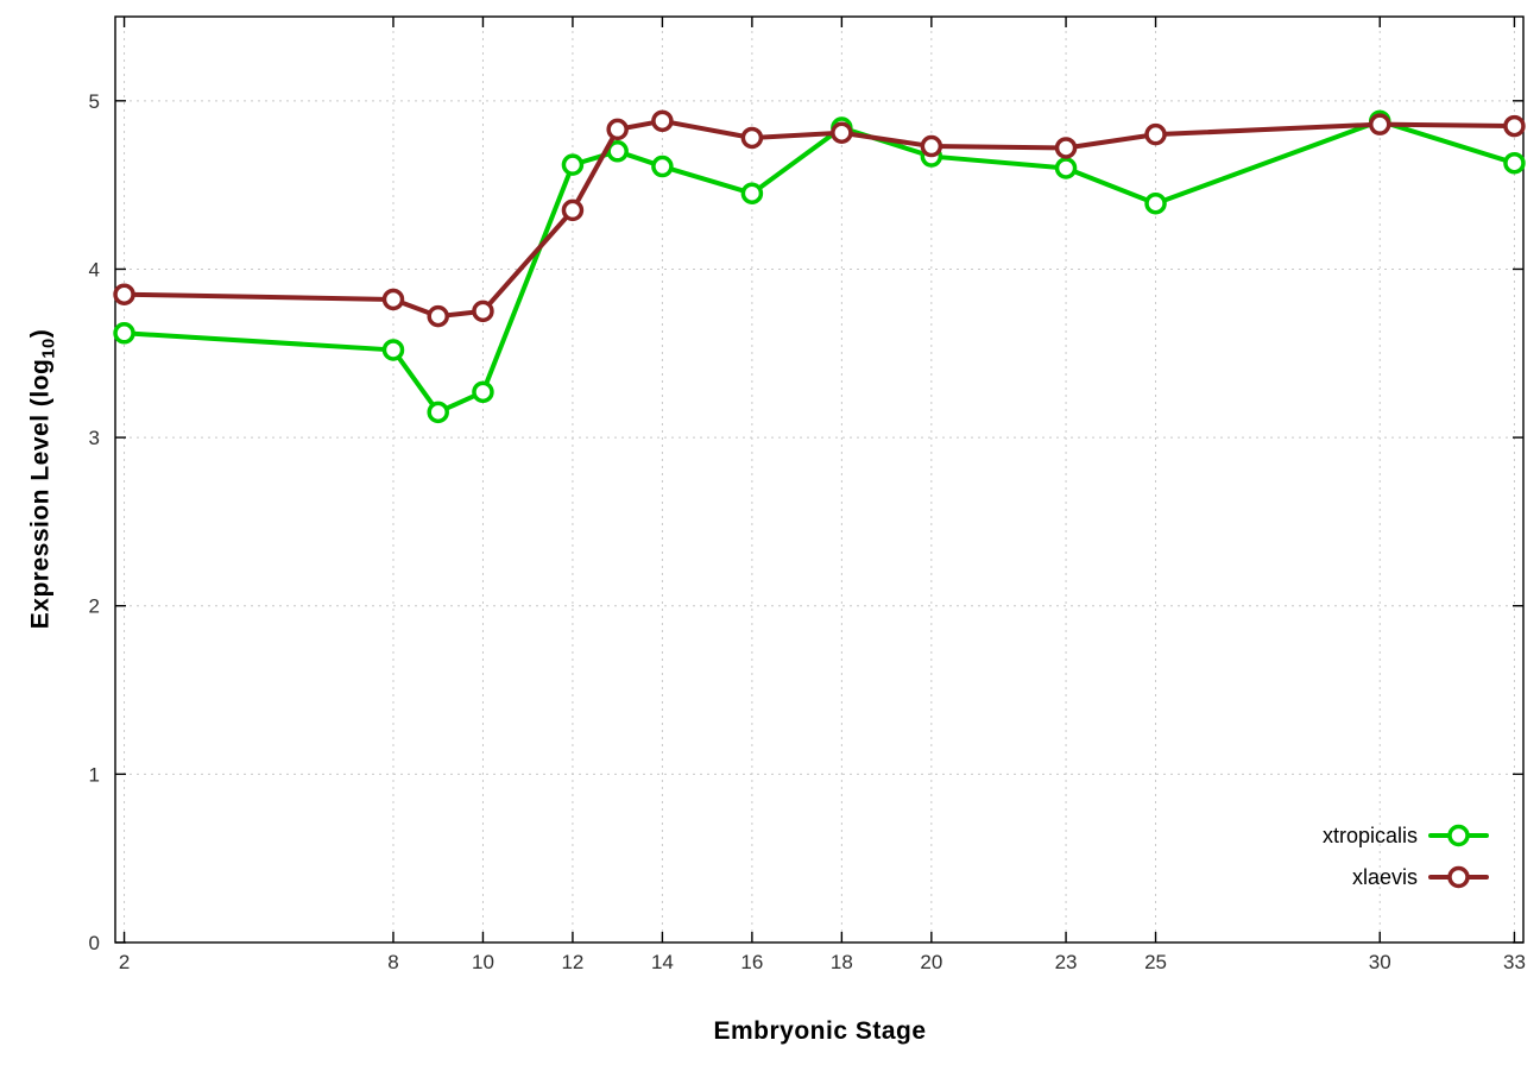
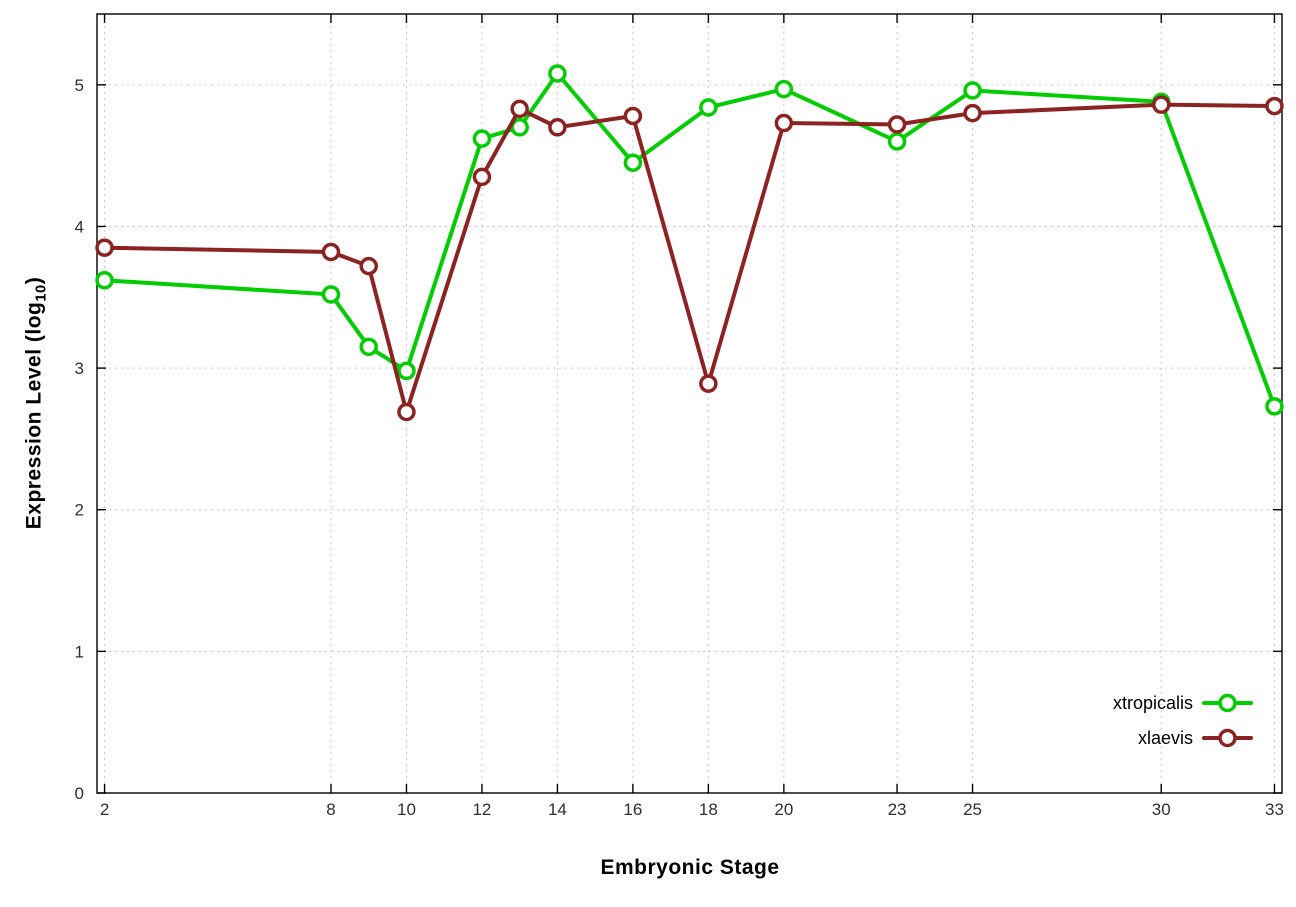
xtropicalis/10: 3.27 -> 2.98
xlaevis/10: 3.75 -> 2.69
xtropicalis/14: 4.61 -> 5.08
xlaevis/14: 4.88 -> 4.70
xlaevis/18: 4.81 -> 2.89
xtropicalis/20: 4.67 -> 4.97
xtropicalis/25: 4.39 -> 4.96
xtropicalis/33: 4.63 -> 2.73
